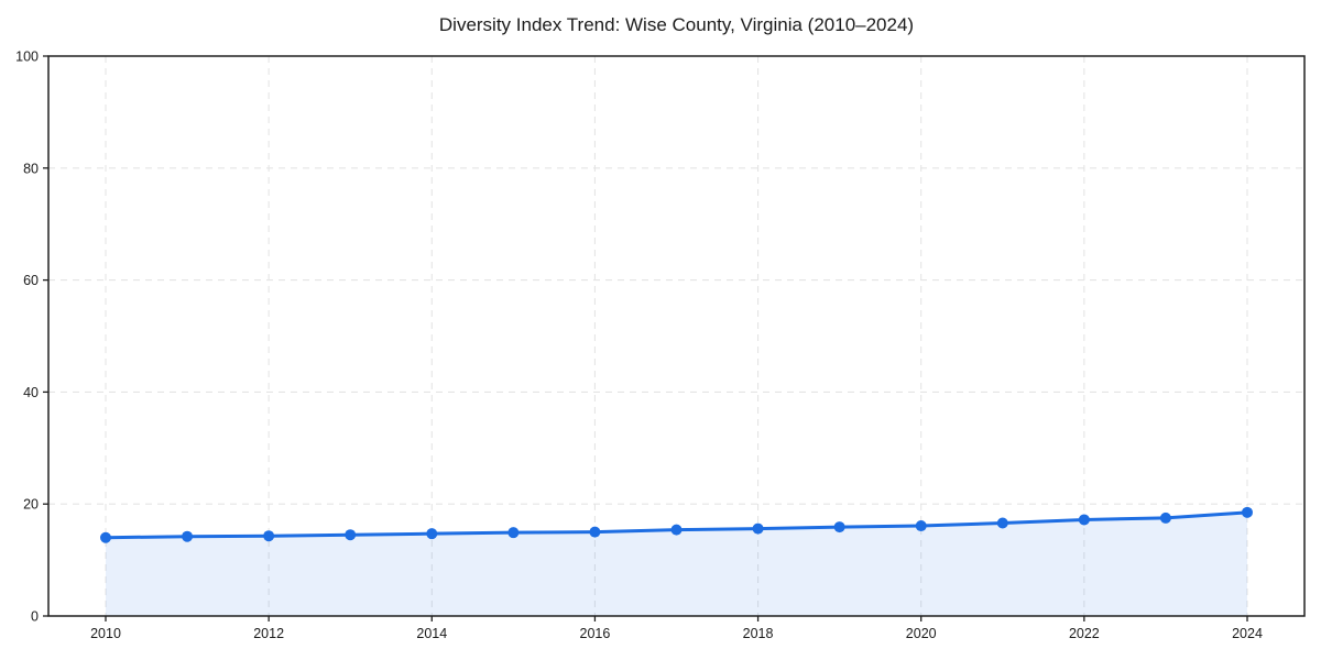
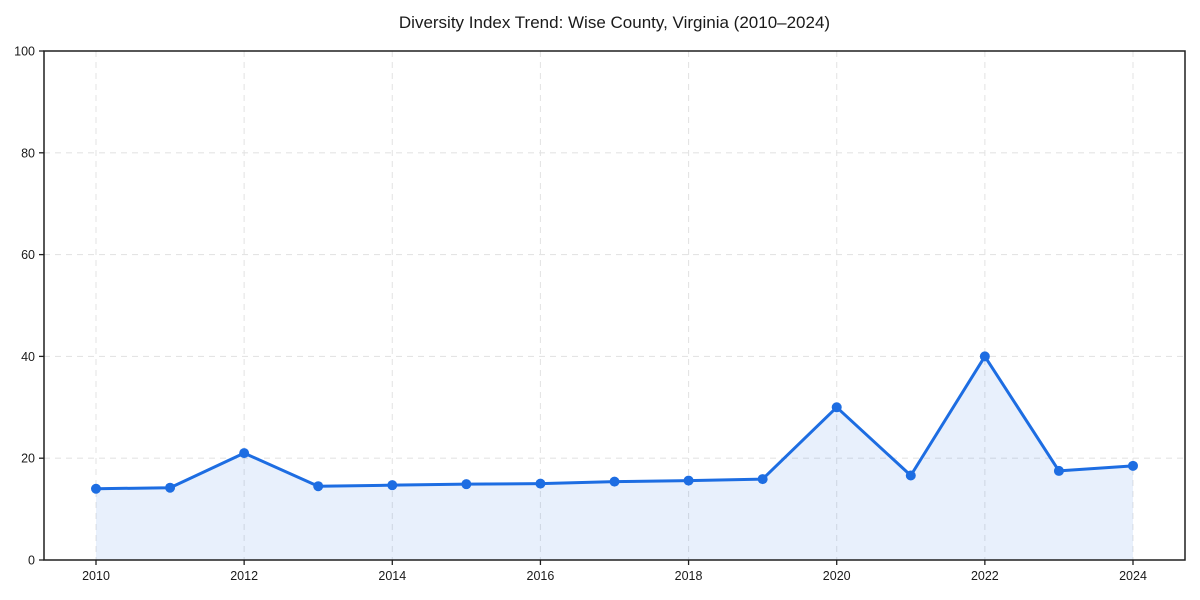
2012: 14 -> 21
2020: 16 -> 30
2022: 17 -> 40
